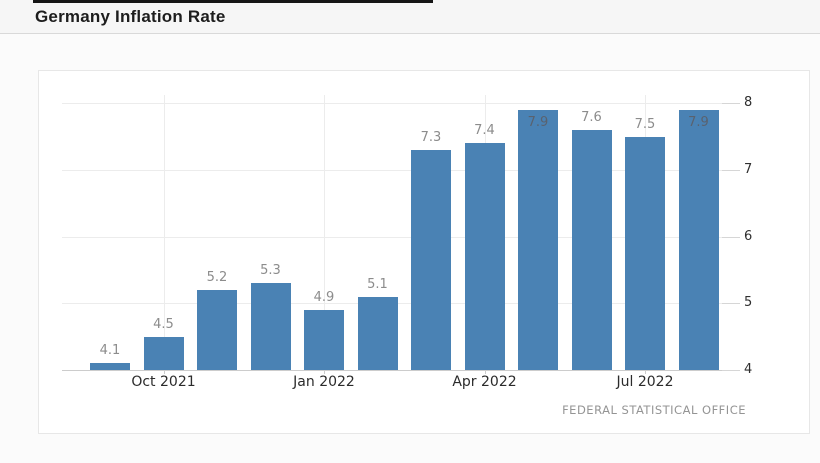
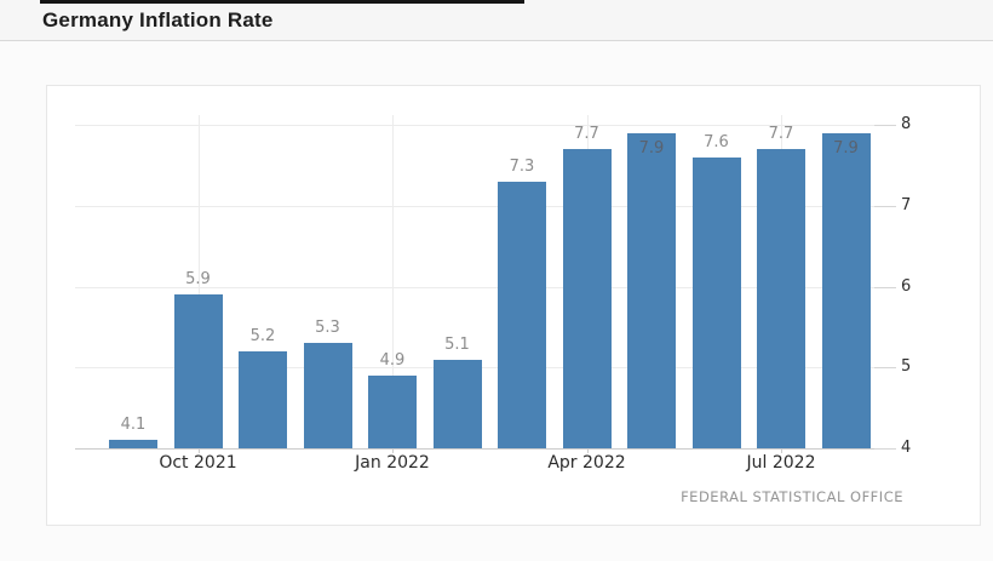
Oct 2021: 4.5 -> 5.9
Apr 2022: 7.4 -> 7.7
Jul 2022: 7.5 -> 7.7
